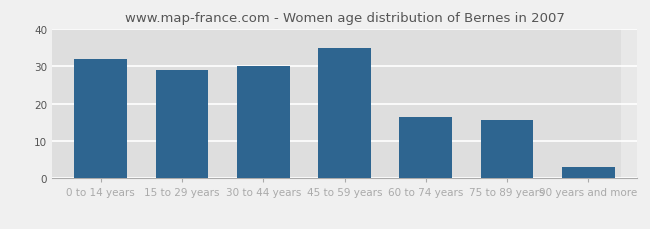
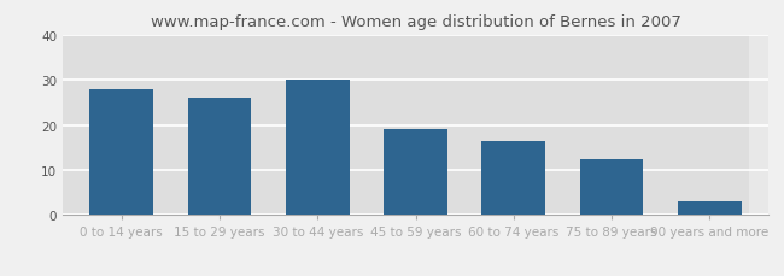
0 to 14 years: 32.0 -> 28.0
15 to 29 years: 29.0 -> 26.0
45 to 59 years: 35.0 -> 19.0
75 to 89 years: 15.5 -> 12.5
